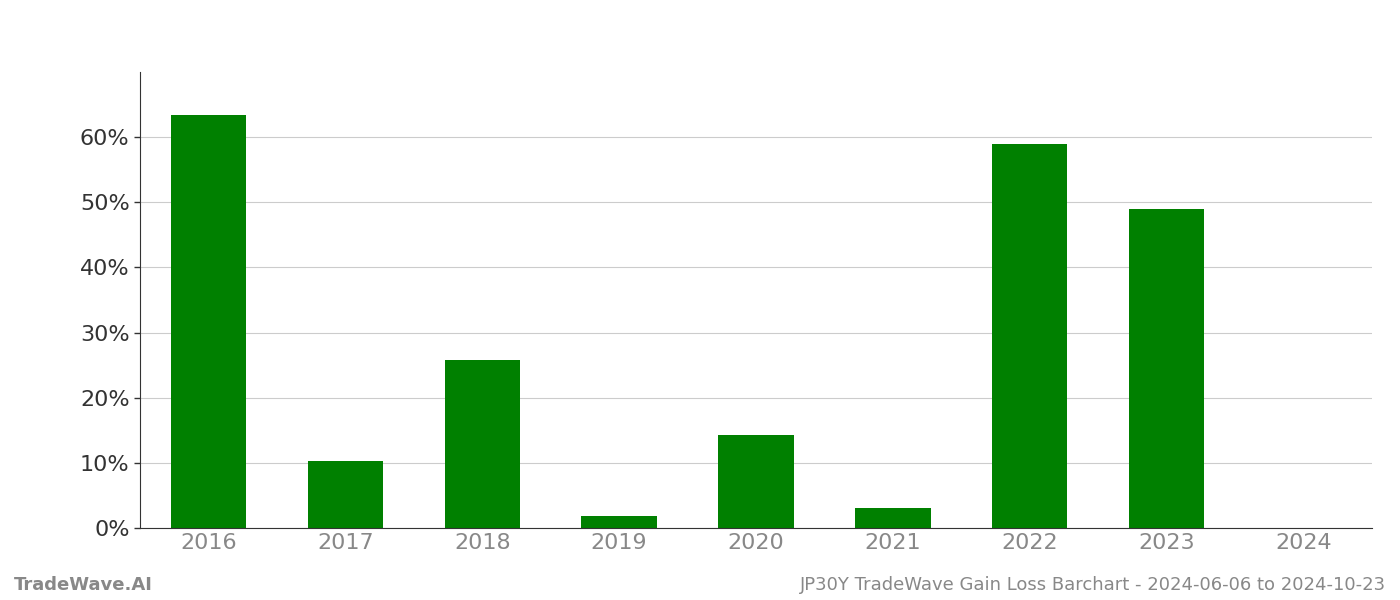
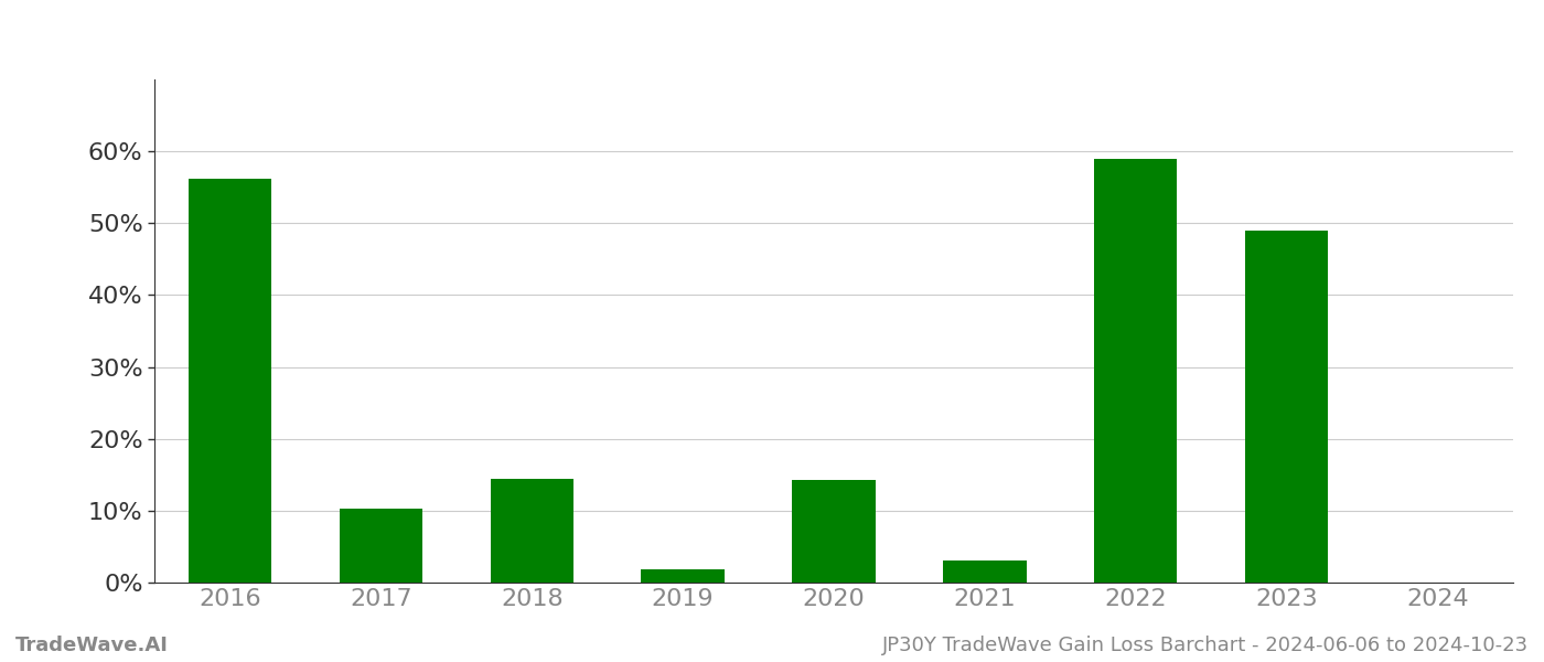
2016: 63.4% -> 56.2%
2018: 25.8% -> 14.4%
